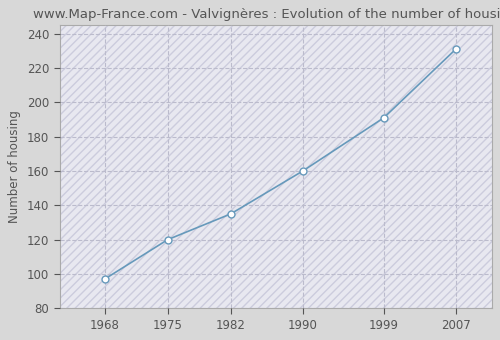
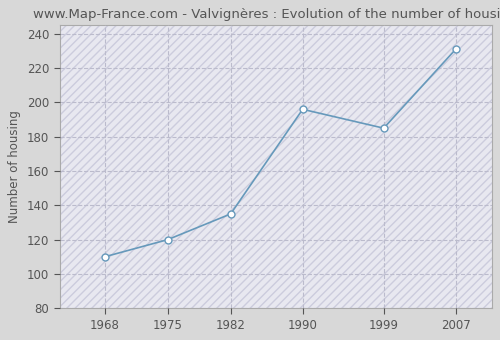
1968: 97 -> 110
1990: 160 -> 196
1999: 191 -> 185
